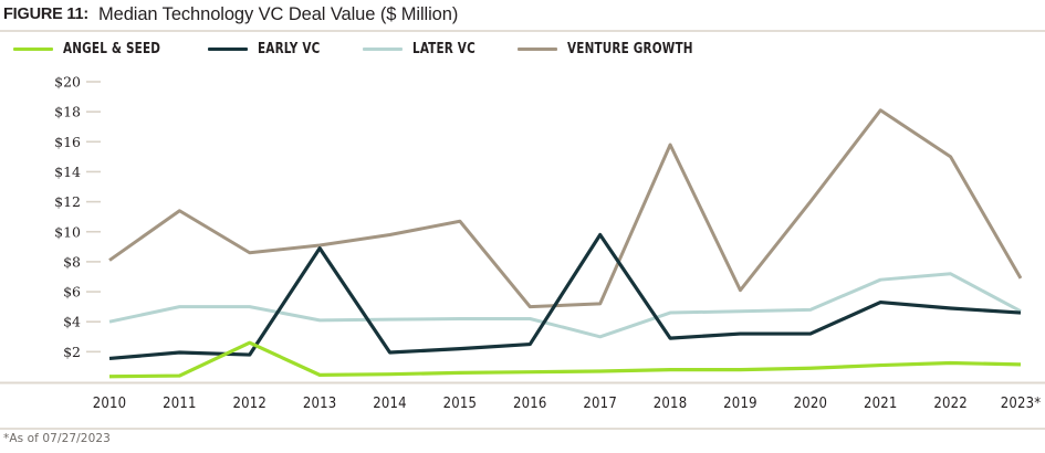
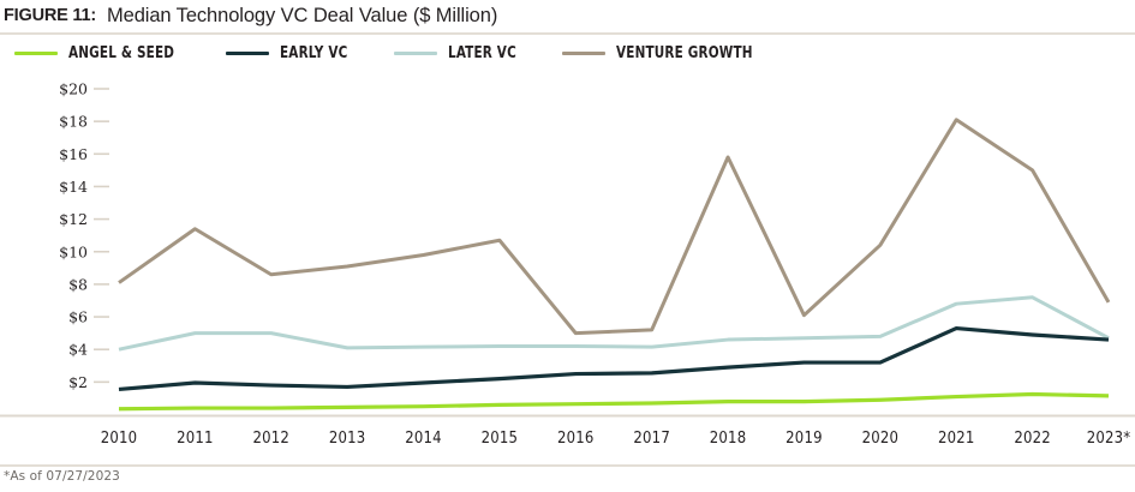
ANGEL & SEED/2012: $2.6 -> $0.4
EARLY VC/2013: $8.9 -> $1.7
EARLY VC/2017: $9.8 -> $2.5
LATER VC/2017: $3.0 -> $4.2
VENTURE GROWTH/2020: $12.0 -> $10.4
